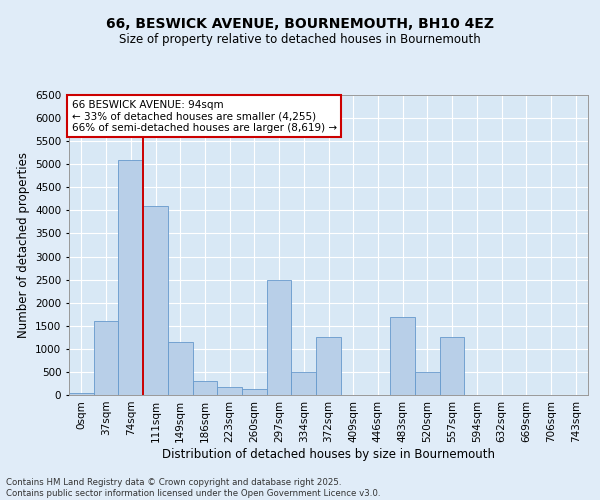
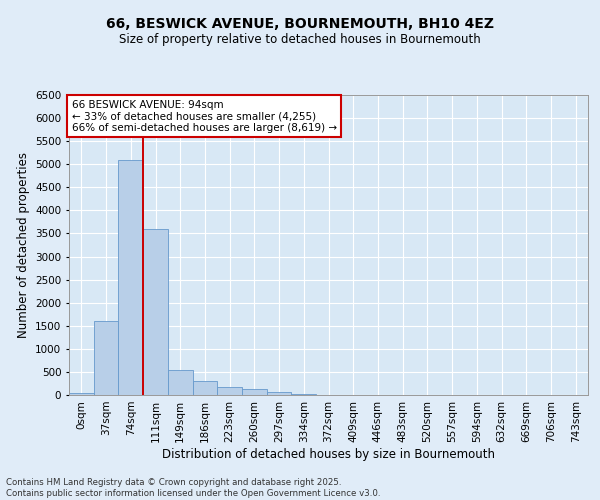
111sqm: 4100 -> 3600
149sqm: 1150 -> 550
297sqm: 2500 -> 80
334sqm: 500 -> 20
372sqm: 1250 -> 10
483sqm: 1700 -> 0
520sqm: 500 -> 0
557sqm: 1250 -> 0
